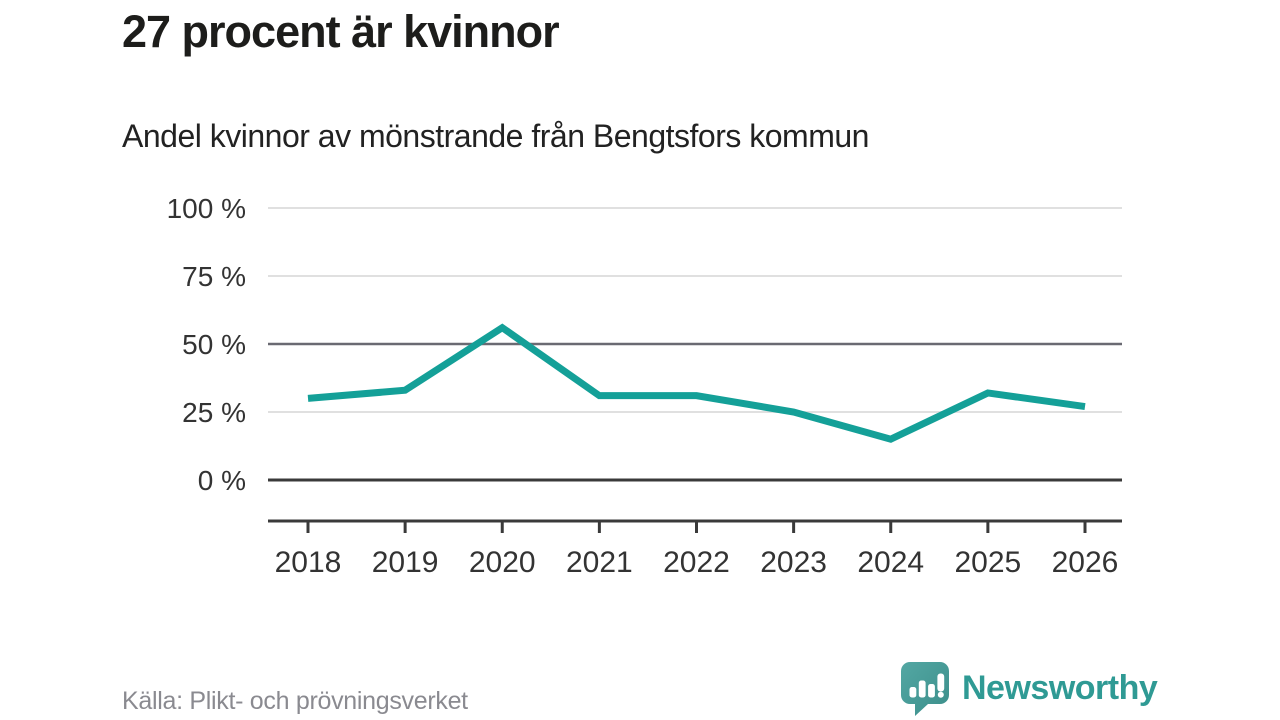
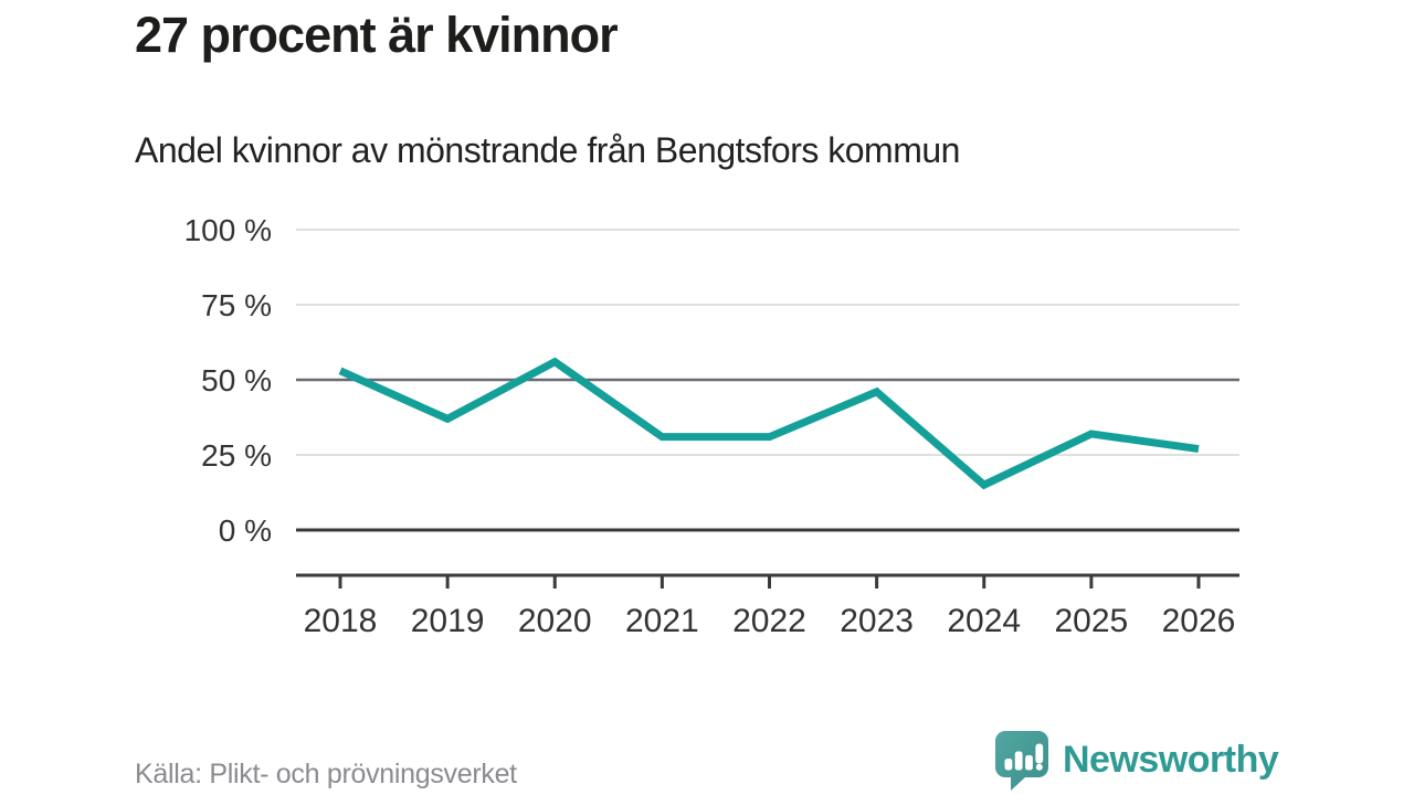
2018: 30% -> 53%
2019: 33% -> 37%
2023: 25% -> 46%
